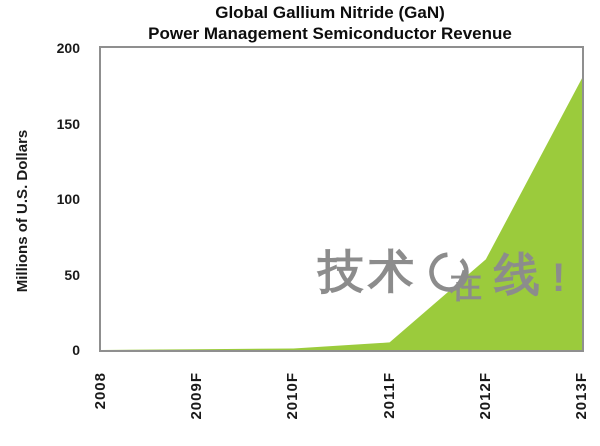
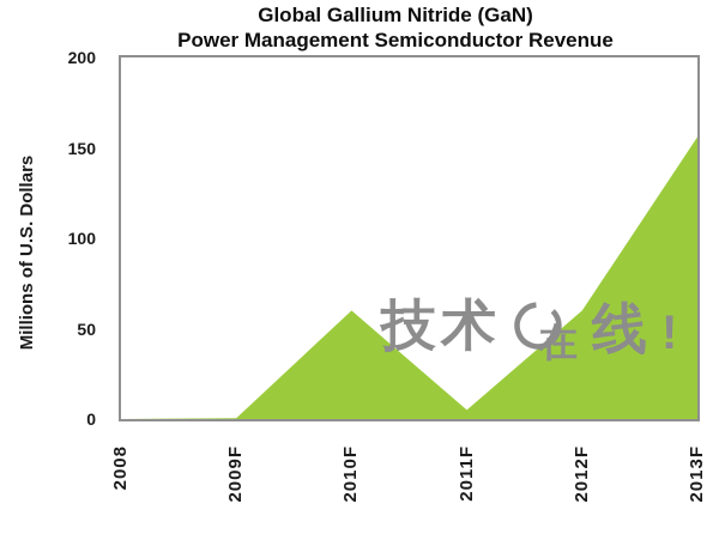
2010F: 1 -> 60
2013F: 180 -> 156
